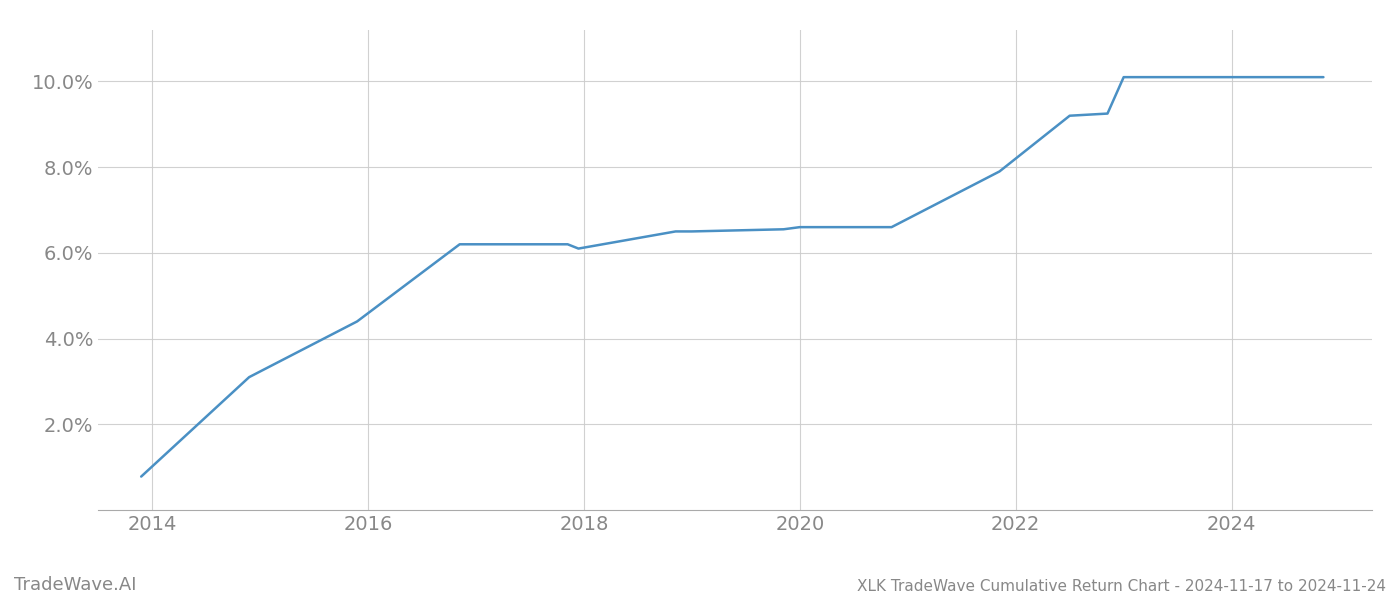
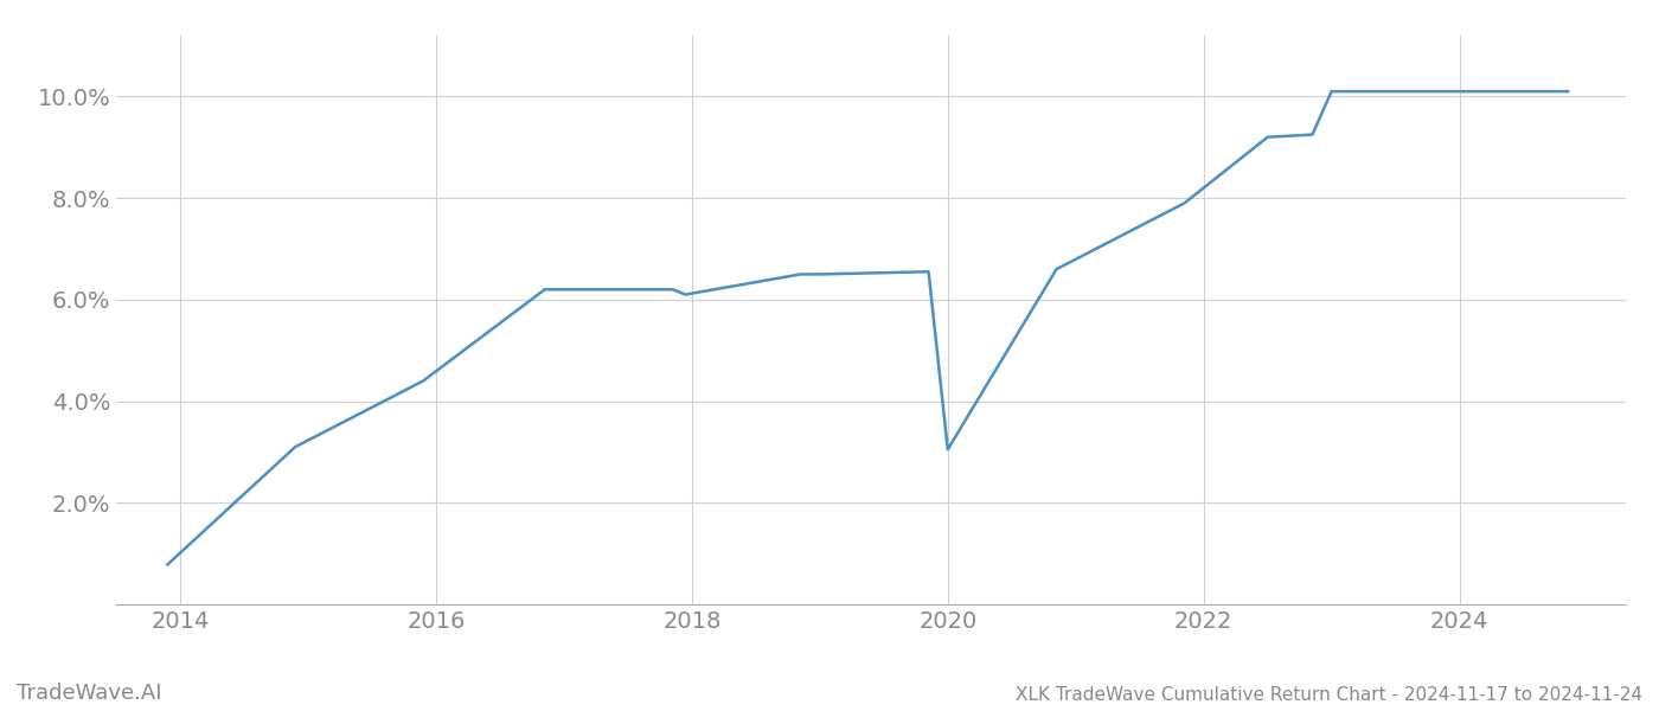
2020: 6.60% -> 3.05%
